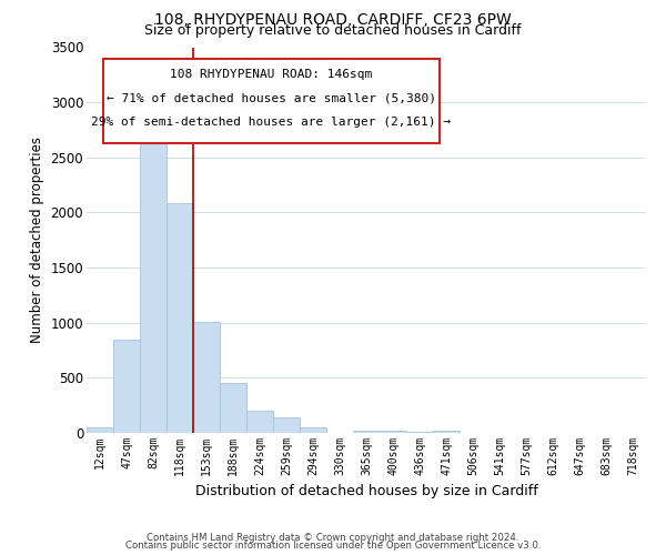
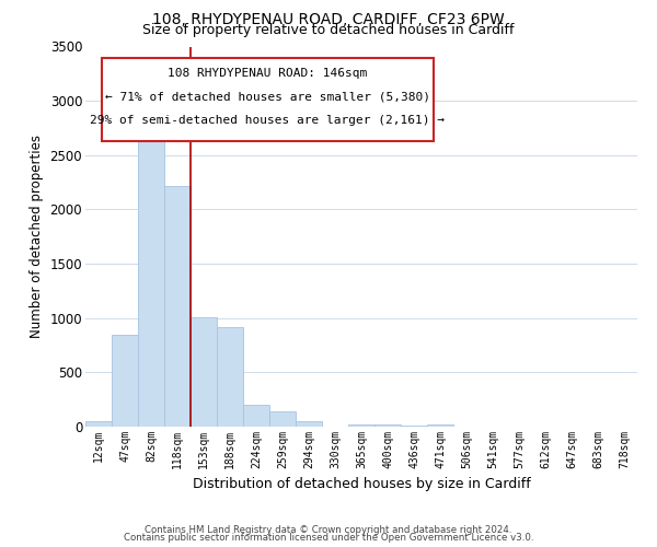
118sqm: 2080 -> 2220
188sqm: 460 -> 920
